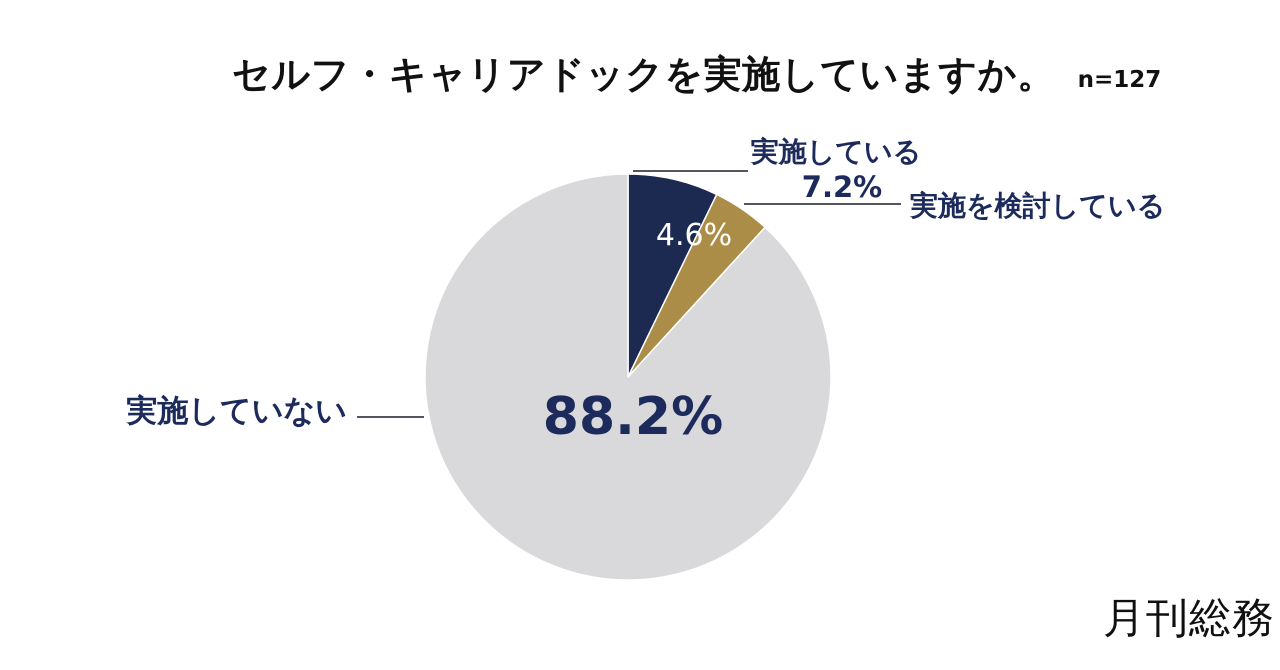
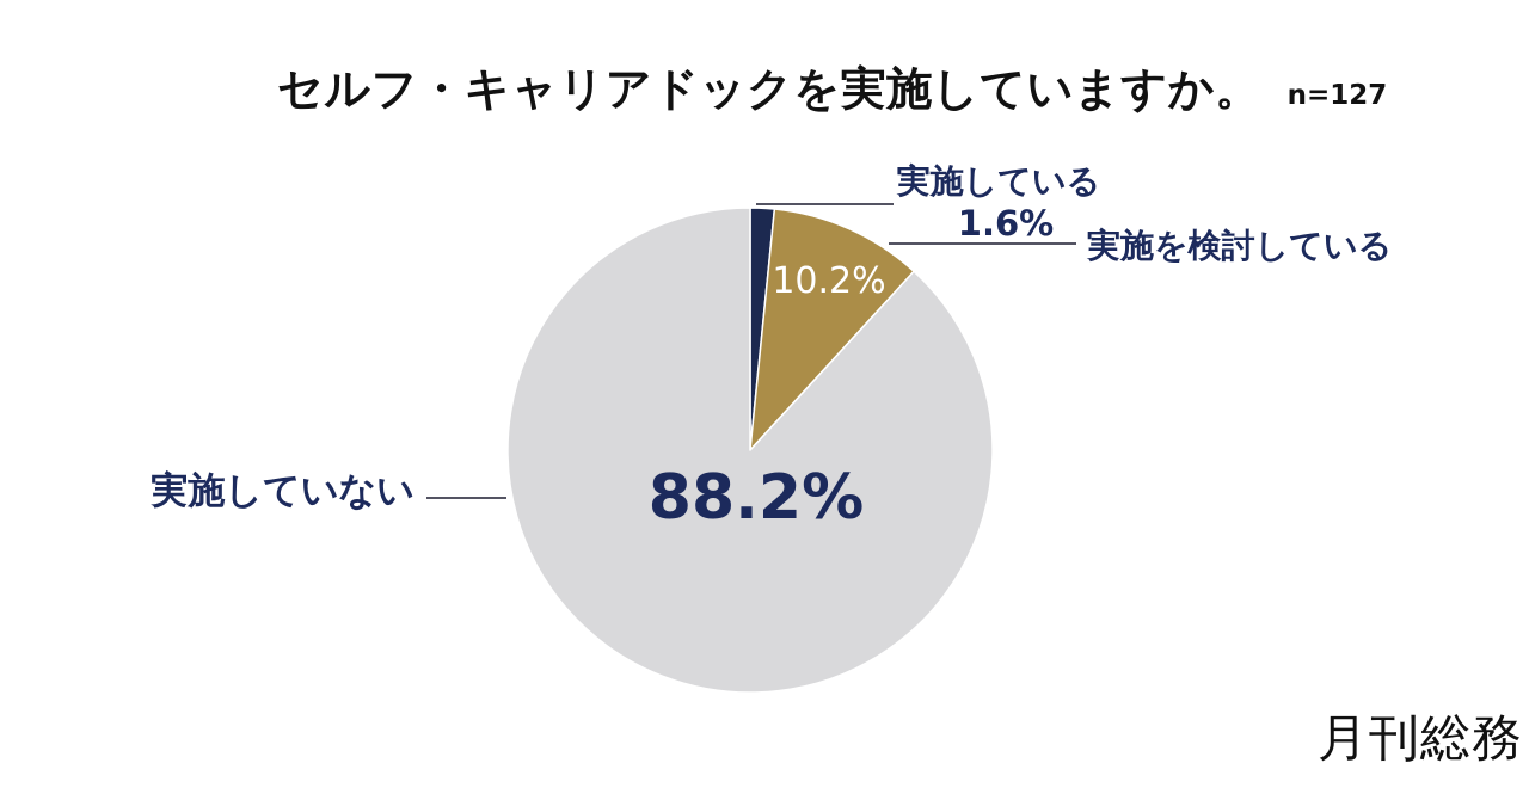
実施している: 7.2% -> 1.6%
実施を検討している: 4.6% -> 10.2%
